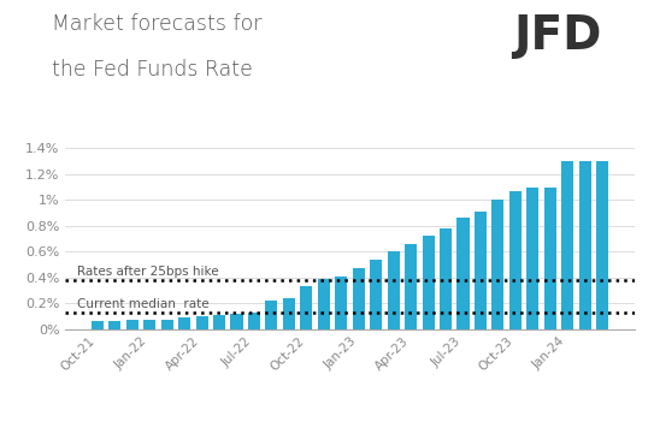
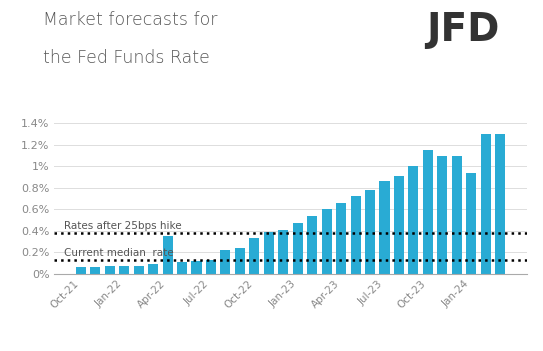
Apr-22: 0.10% -> 0.35%
Oct-23: 1.07% -> 1.15%
Jan-24: 1.29% -> 0.94%
